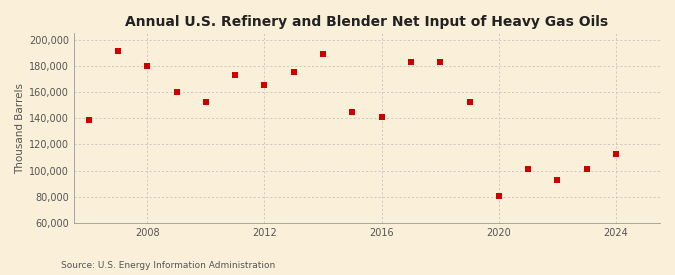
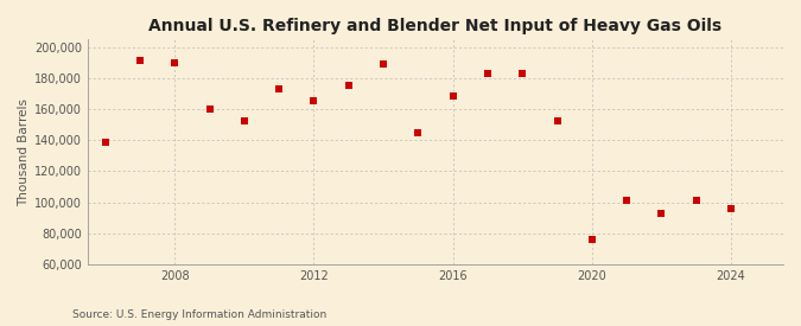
2008: 180,000 -> 190,000
2016: 141,000 -> 168,000
2020: 81,000 -> 76,000
2024: 113,000 -> 96,000
